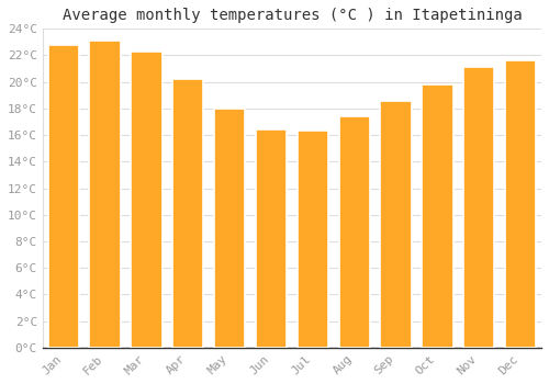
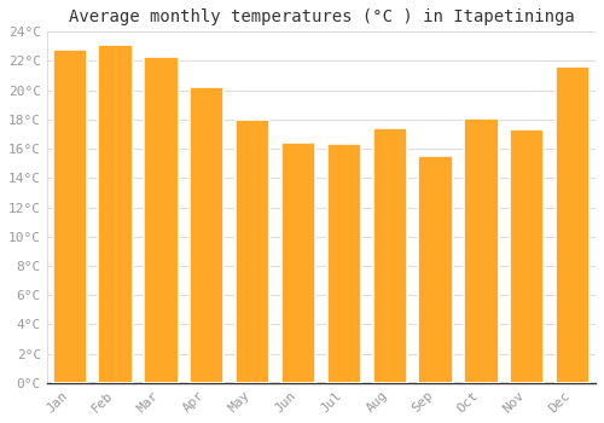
Sep: 18.6°C -> 15.5°C
Oct: 19.8°C -> 18.1°C
Nov: 21.1°C -> 17.3°C
